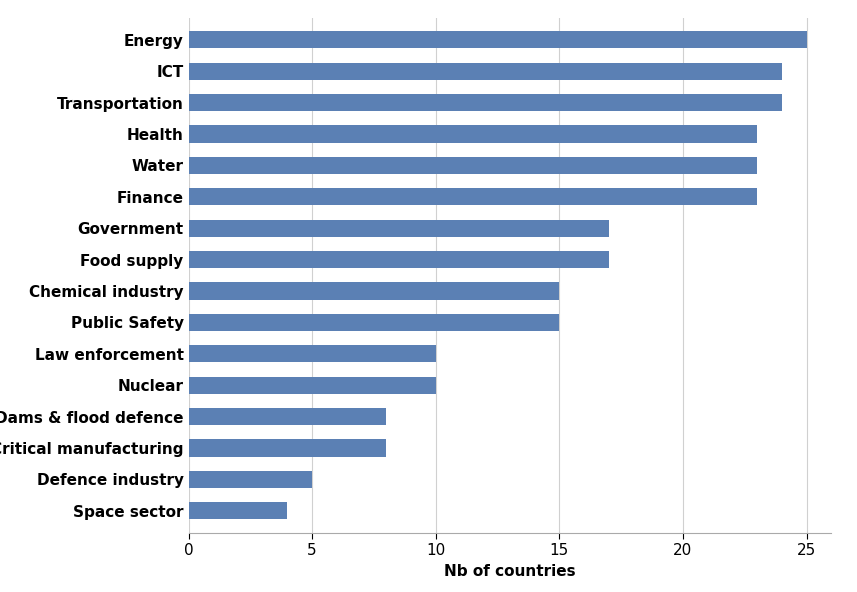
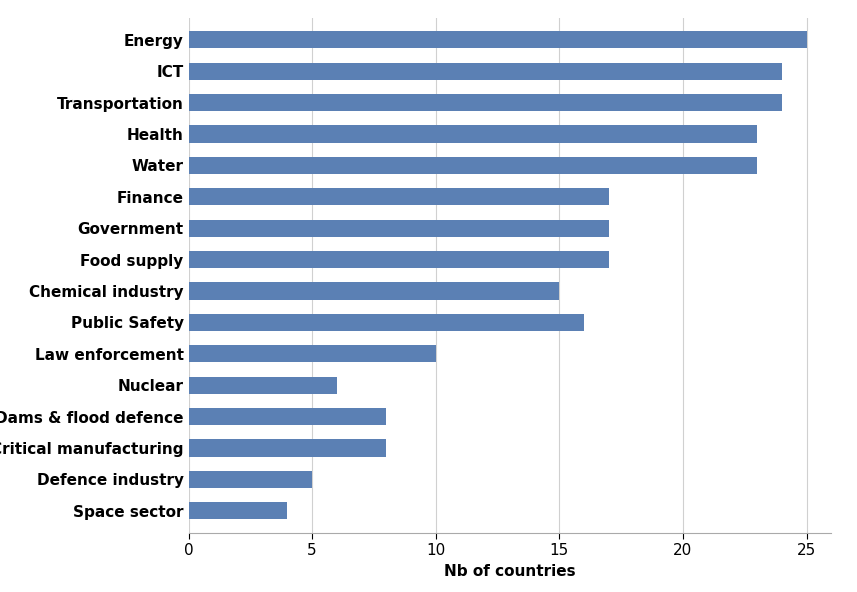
Finance: 23 -> 17
Public Safety: 15 -> 16
Nuclear: 10 -> 6
